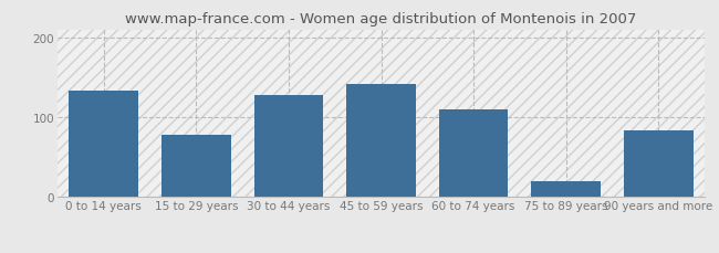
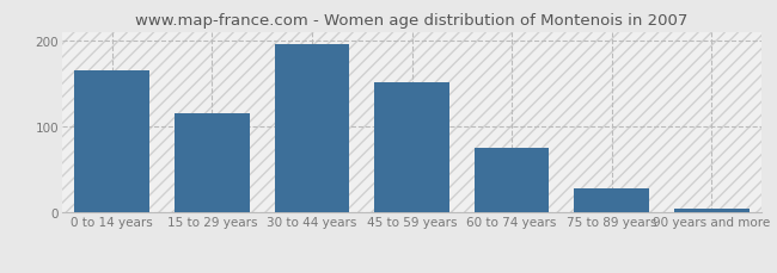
0 to 14 years: 134 -> 165
15 to 29 years: 78 -> 115
30 to 44 years: 128 -> 196
45 to 59 years: 142 -> 152
60 to 74 years: 110 -> 75
75 to 89 years: 20 -> 28
90 years and more: 84 -> 5
